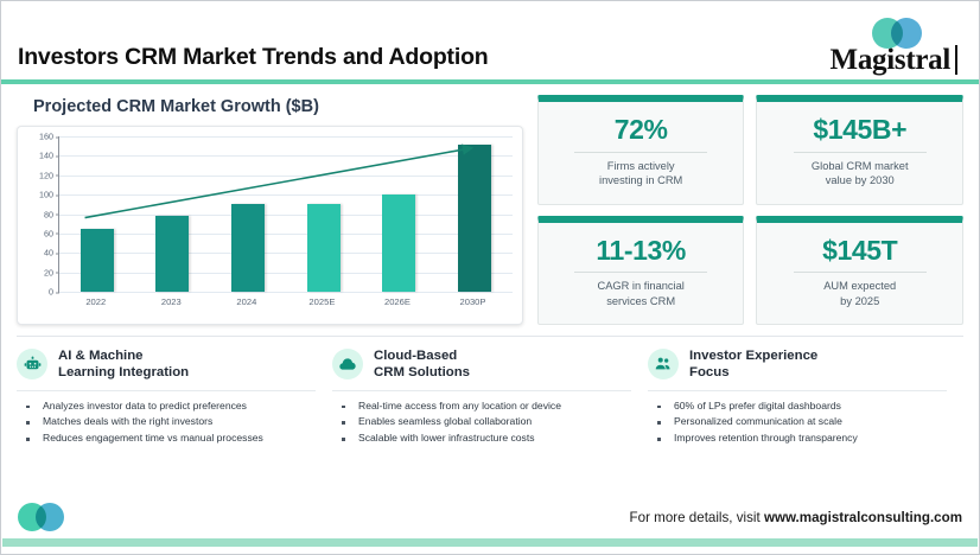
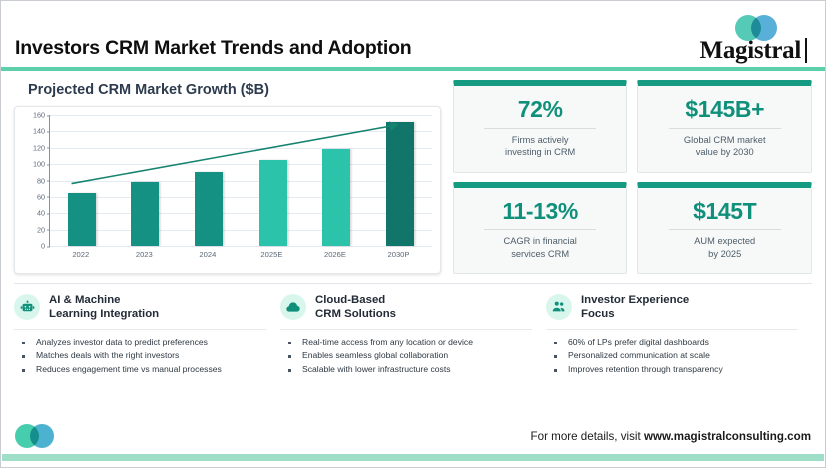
2025E: 90 -> 100
2026E: 100 -> 120
